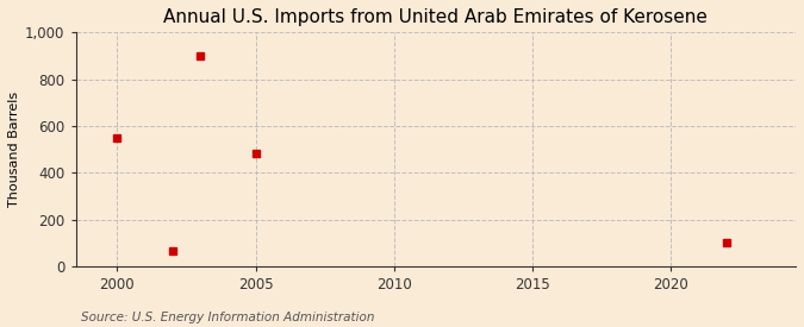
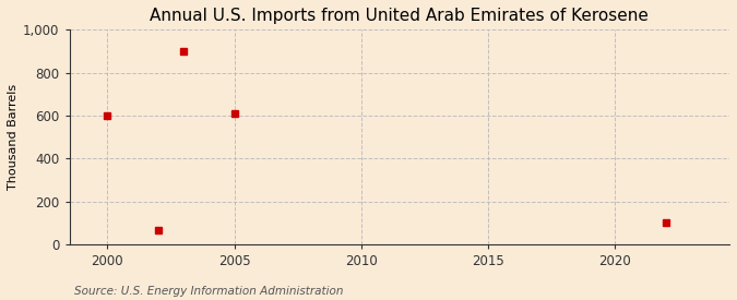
2000: 550 -> 600
2005: 480 -> 610
